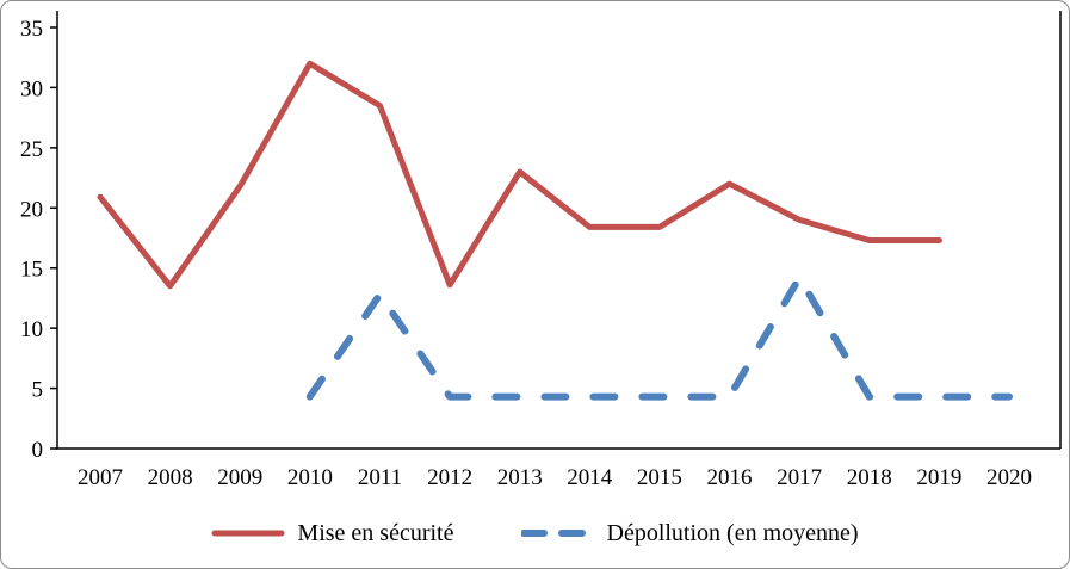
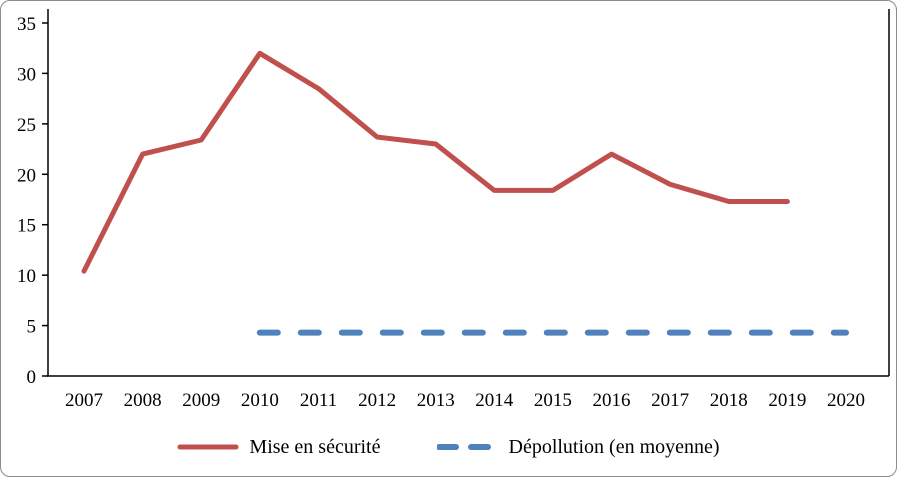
Mise en sécurité/2007: 20.9 -> 10.4
Mise en sécurité/2008: 13.5 -> 22.0
Mise en sécurité/2009: 21.8 -> 23.4
Dépollution (en moyenne)/2011: 12.8 -> 4.3
Mise en sécurité/2012: 13.6 -> 23.7
Dépollution (en moyenne)/2017: 14.2 -> 4.3
